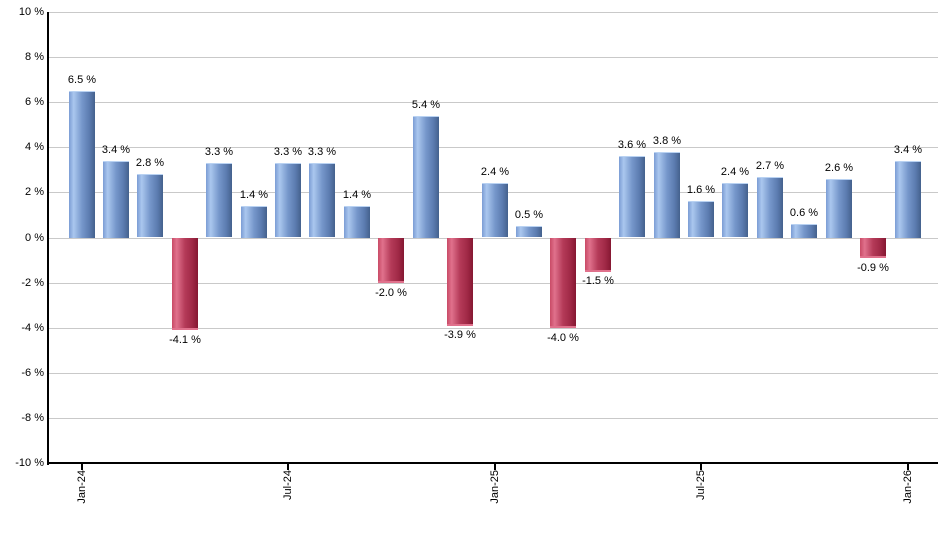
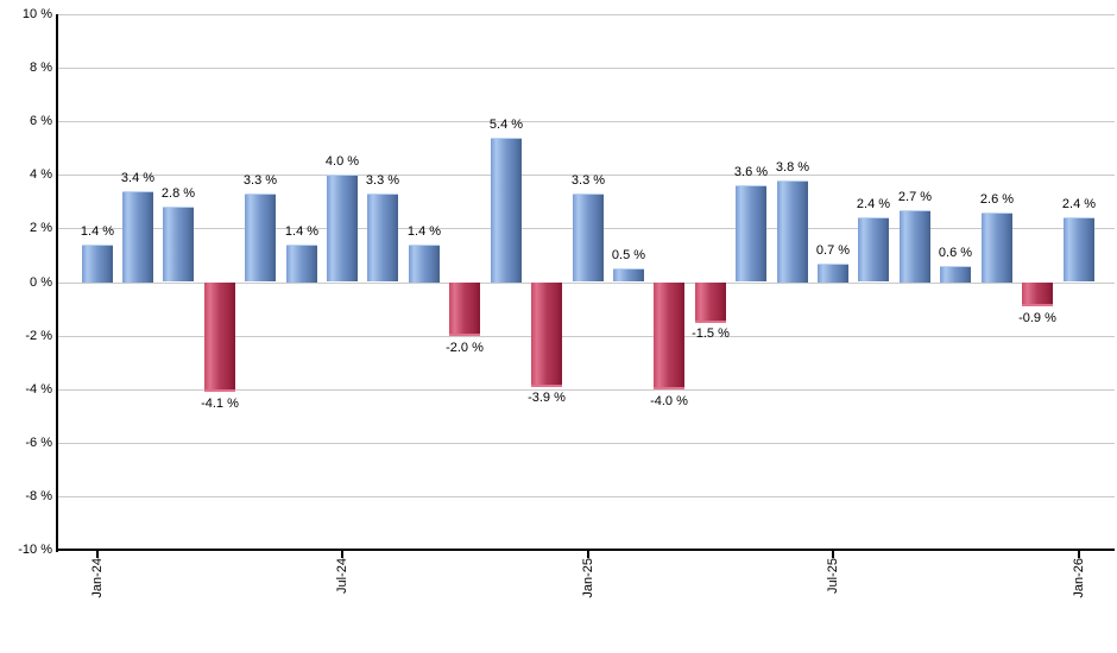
Jan-24: 6.5 -> 1.4
Jul-24: 3.3 -> 4.0
Jan-25: 2.4 -> 3.3
Jul-25: 1.6 -> 0.7
Jan-26: 3.4 -> 2.4
